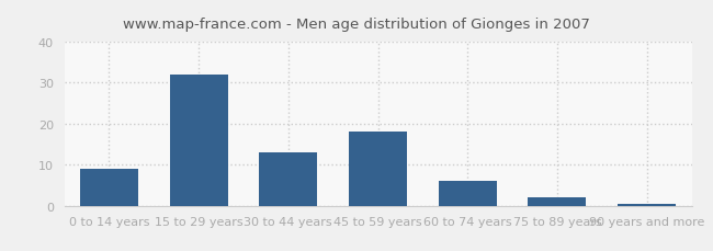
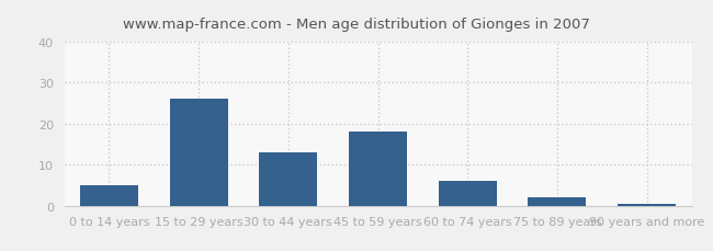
0 to 14 years: 9.0 -> 5.0
15 to 29 years: 32.0 -> 26.0
